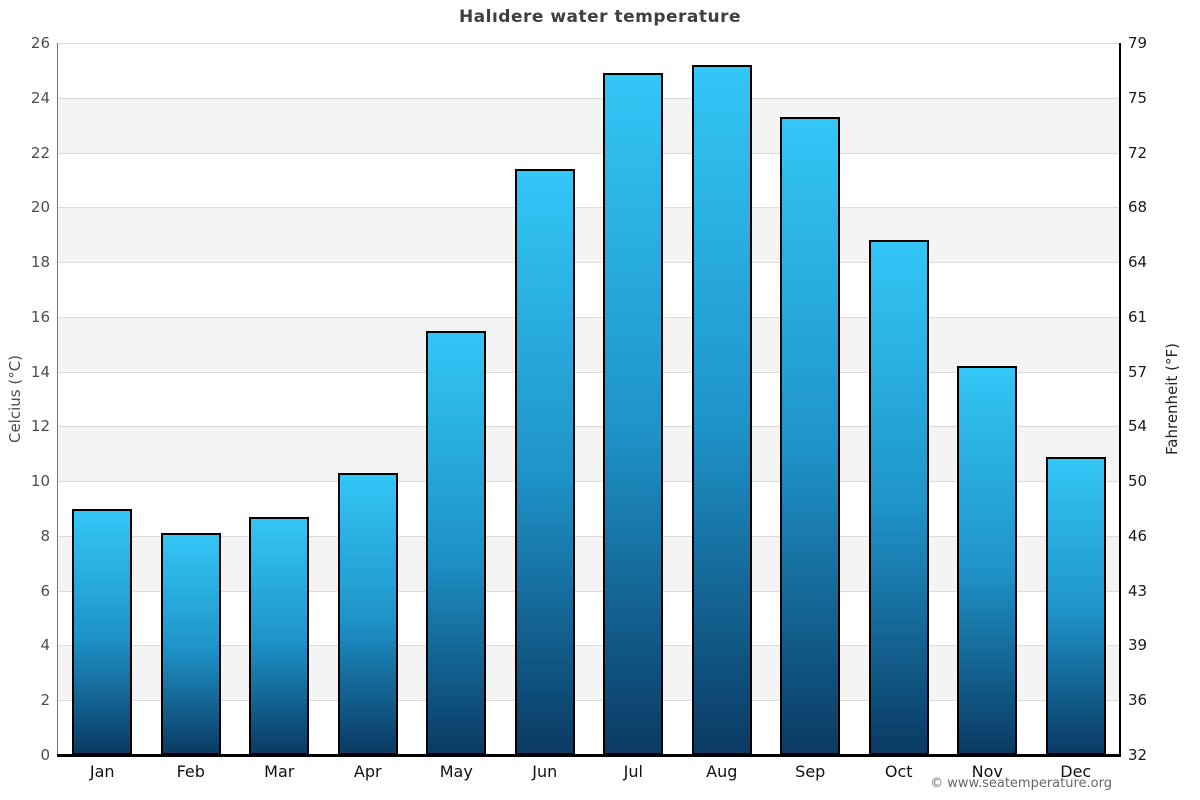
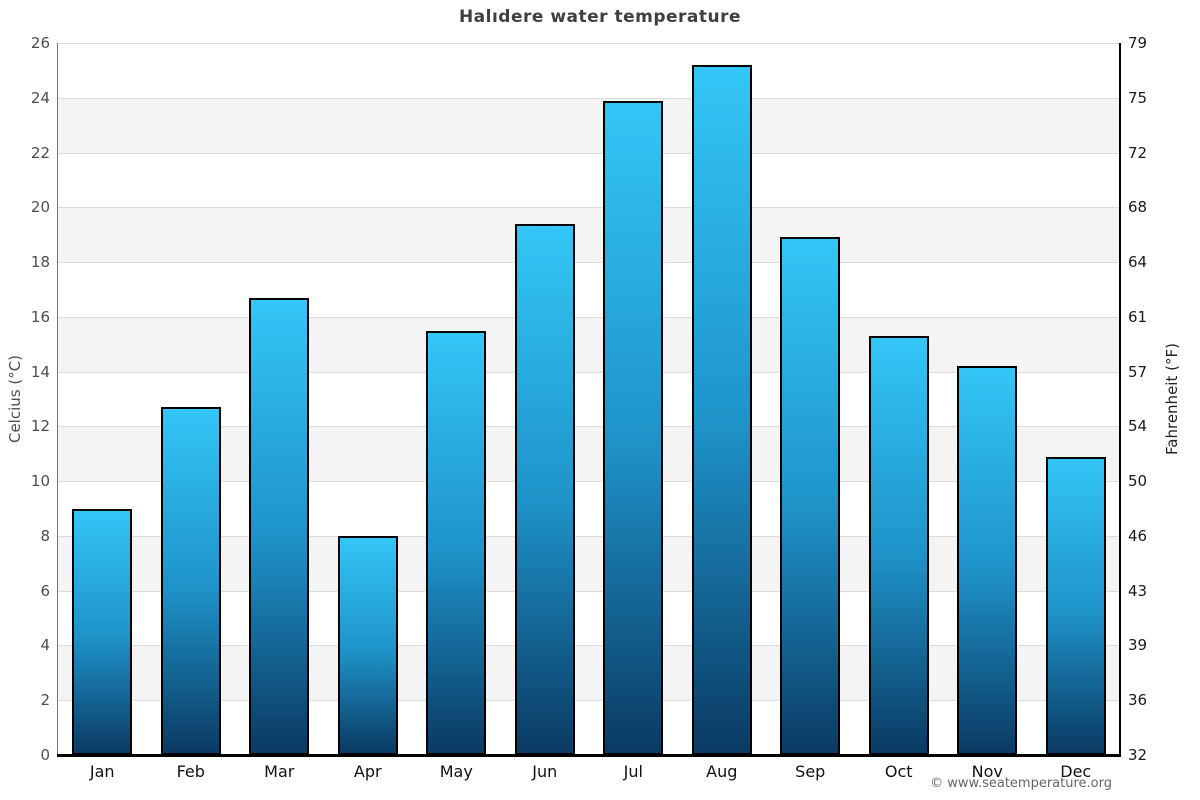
Feb: 8.1 -> 12.7
Mar: 8.7 -> 16.7
Apr: 10.3 -> 8.0
Jun: 21.4 -> 19.4
Jul: 24.9 -> 23.9
Sep: 23.3 -> 18.9
Oct: 18.8 -> 15.3
